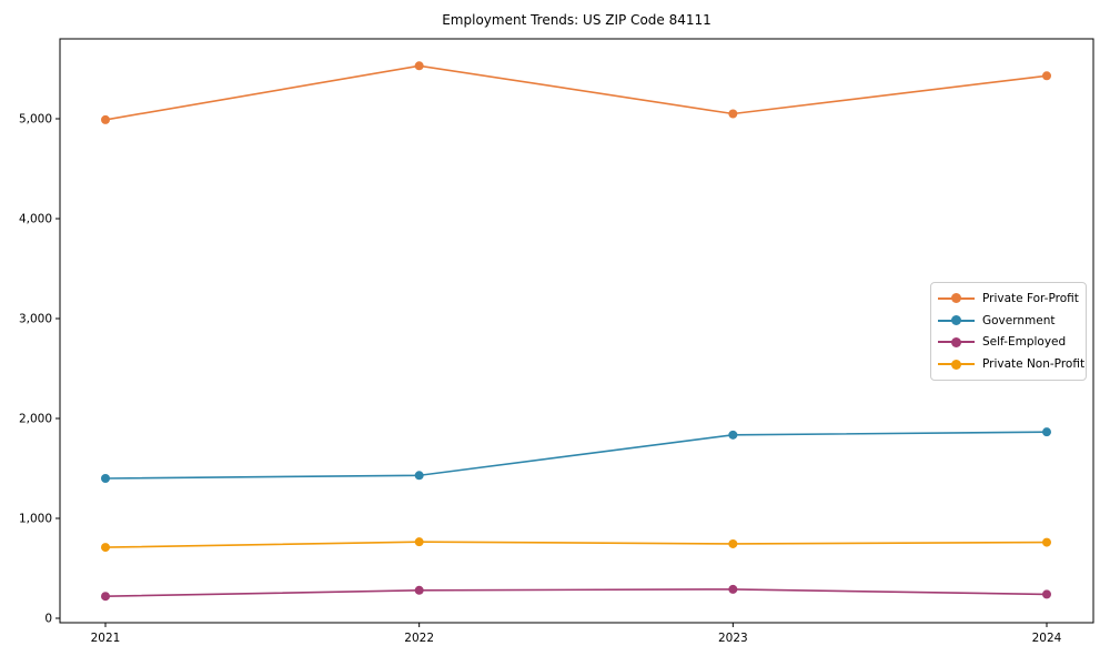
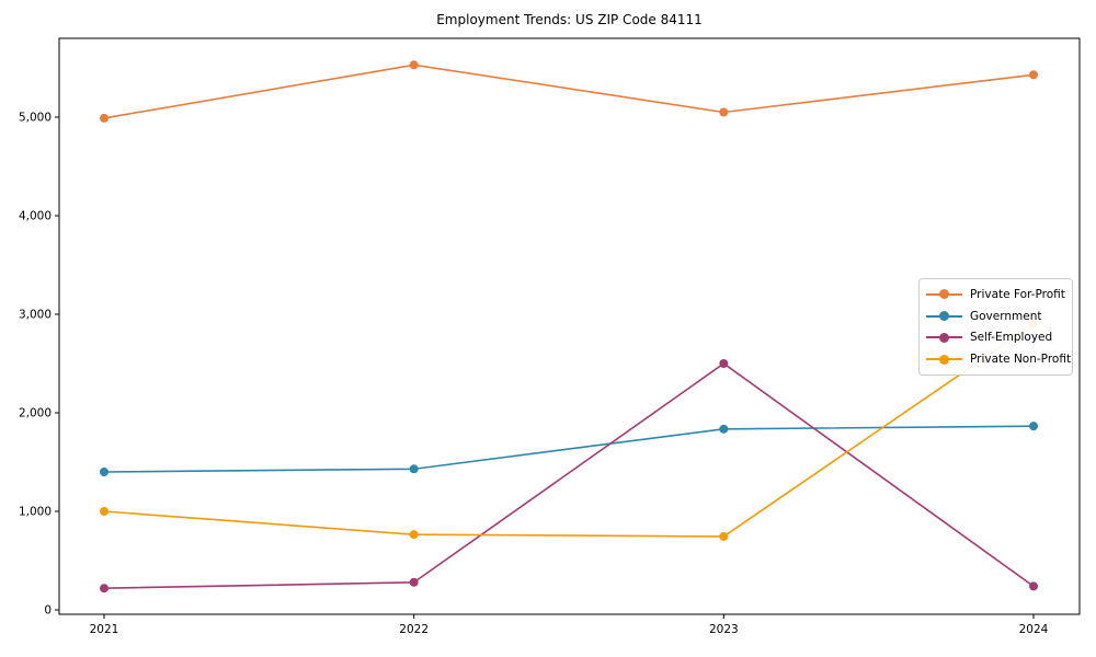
Private Non-Profit/2021: 700 -> 1000
Self-Employed/2023: 300 -> 2500
Private Non-Profit/2024: 800 -> 2900
